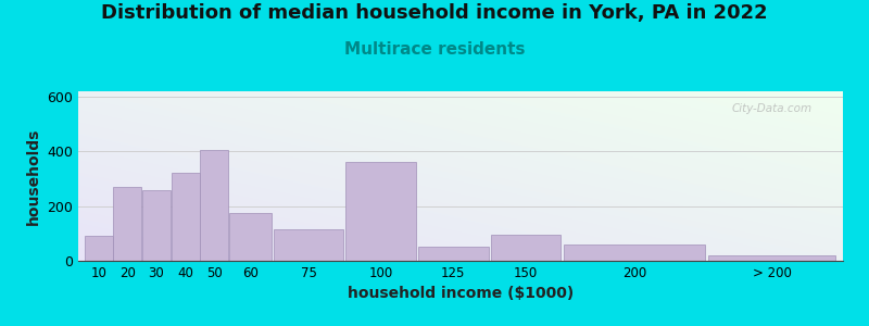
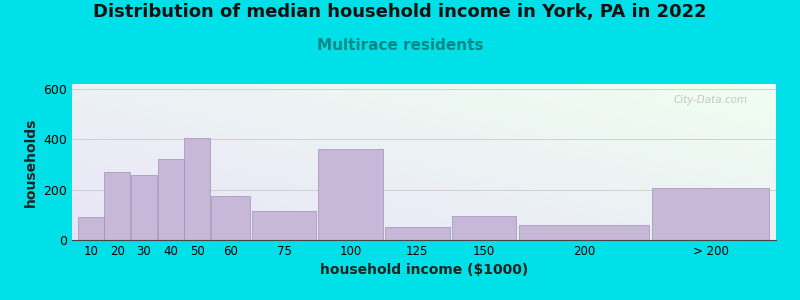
> 200: 18 -> 205
